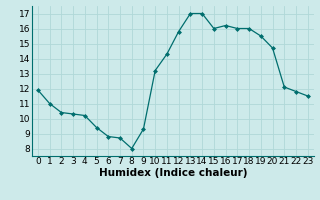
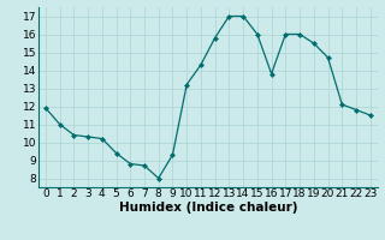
16: 16.2 -> 13.8
